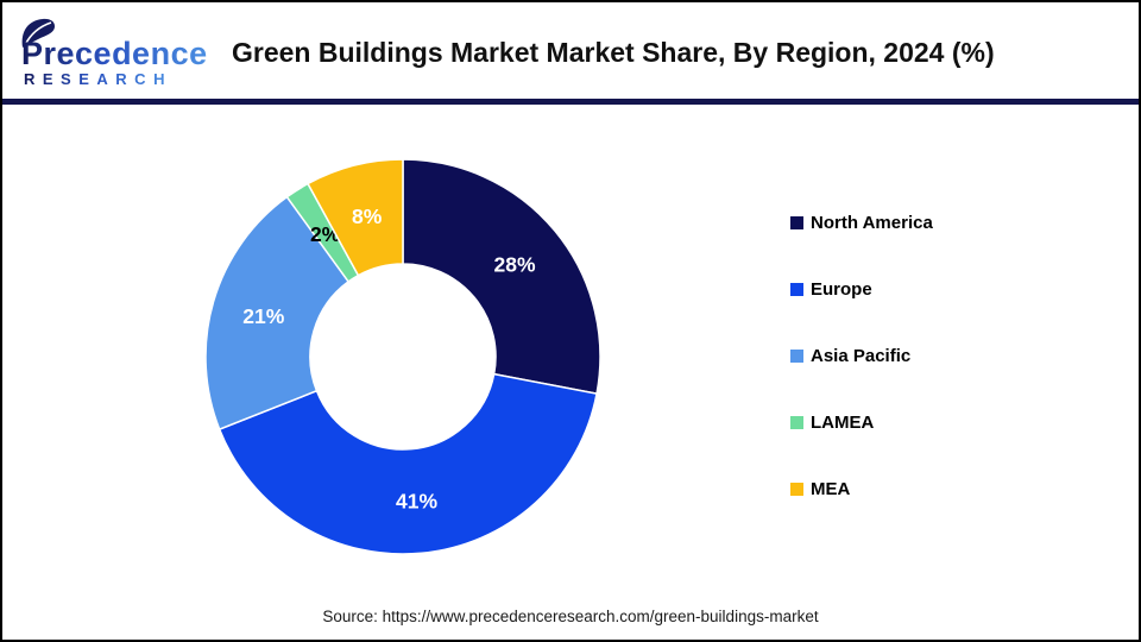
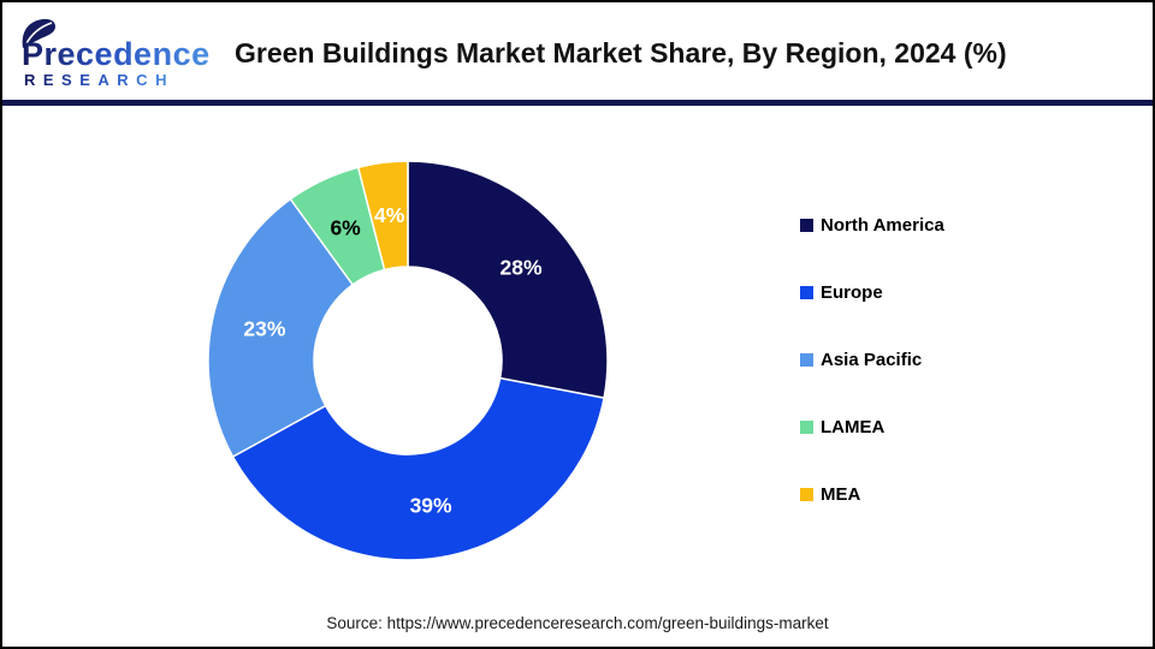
Europe: 41% -> 39%
Asia Pacific: 21% -> 23%
LAMEA: 2% -> 6%
MEA: 8% -> 4%
